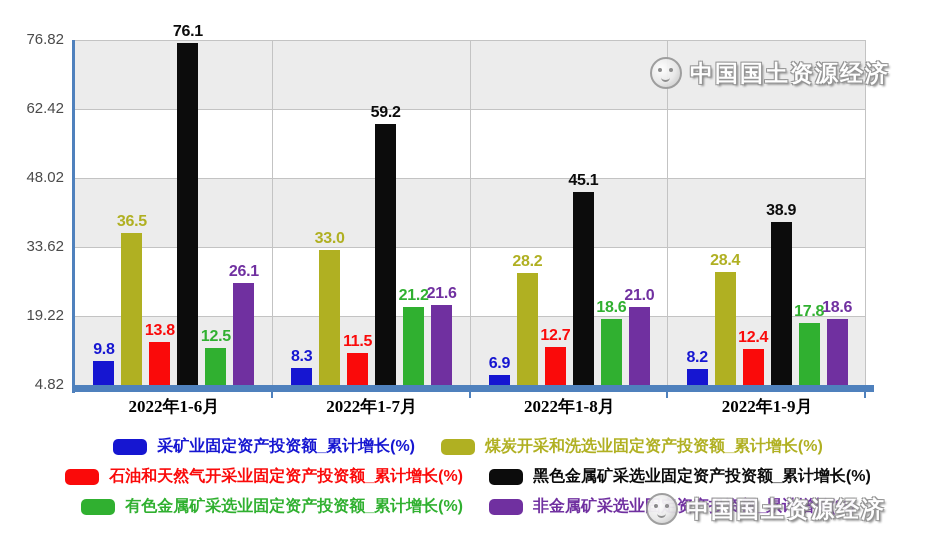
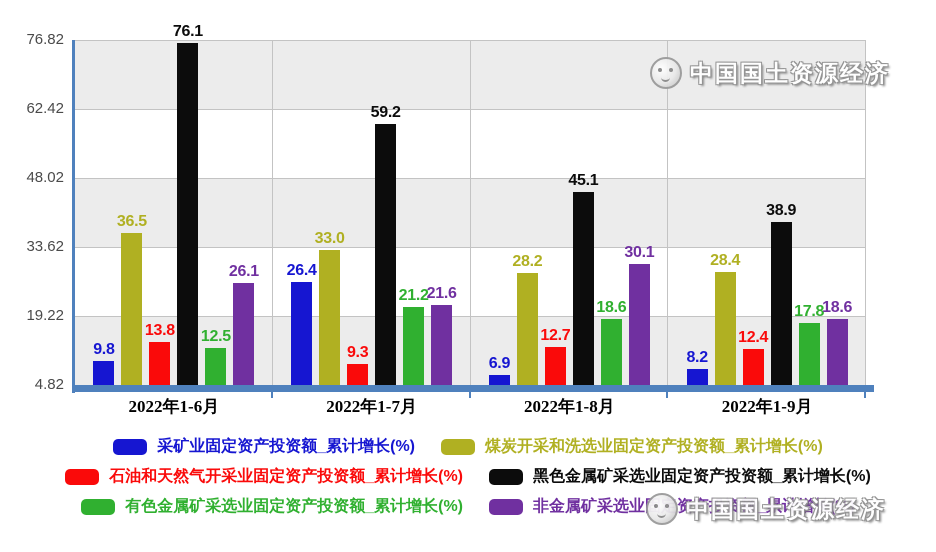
采矿业固定资产投资额_累计增长(%)/2022年1-7月: 8.3 -> 26.4
石油和天然气开采业固定资产投资额_累计增长(%)/2022年1-7月: 11.5 -> 9.3
非金属矿采选业固定资产投资额_累计增长(%)/2022年1-8月: 21.0 -> 30.1
